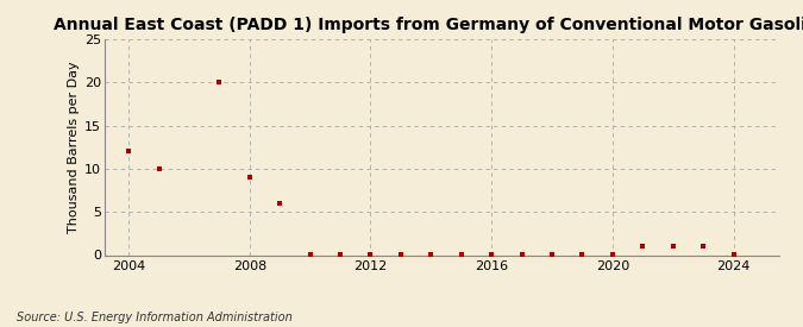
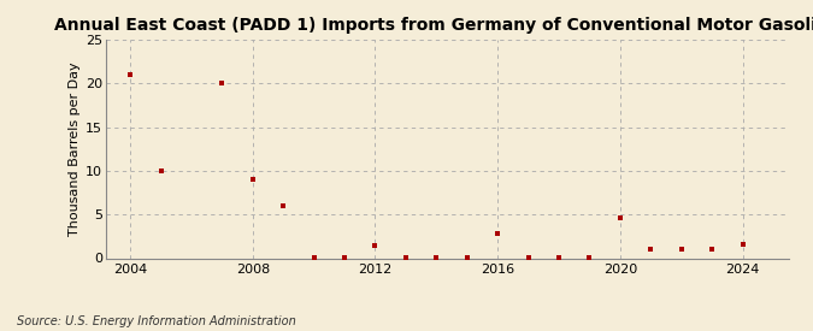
2004: 12.0 -> 21.0
2012: 0.1 -> 1.4
2016: 0.1 -> 2.8
2020: 0.1 -> 4.6
2024: 0.1 -> 1.6
